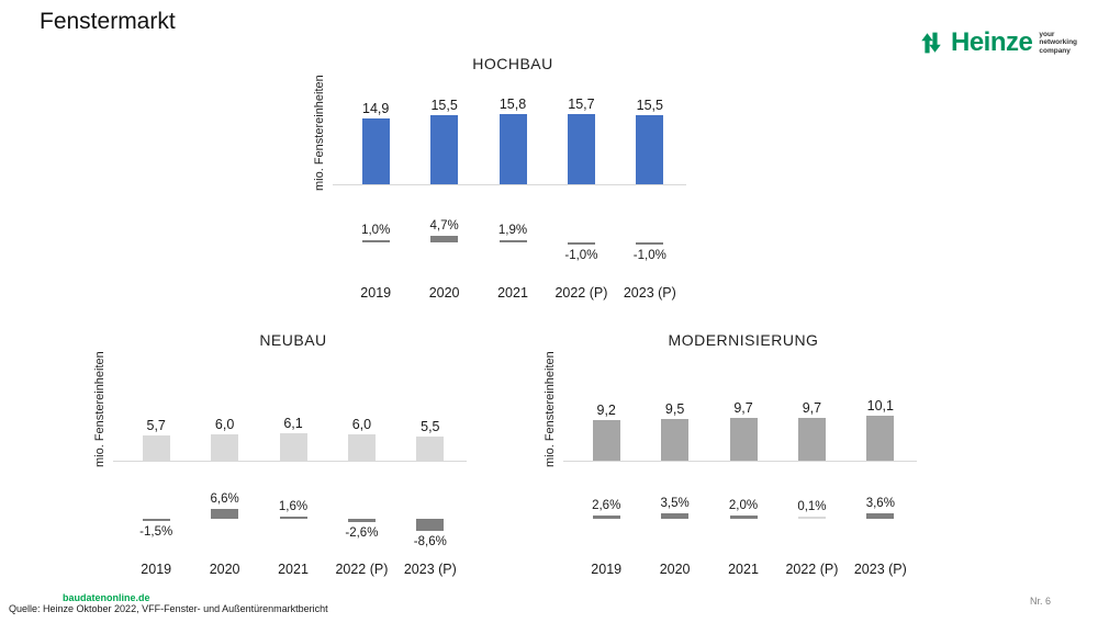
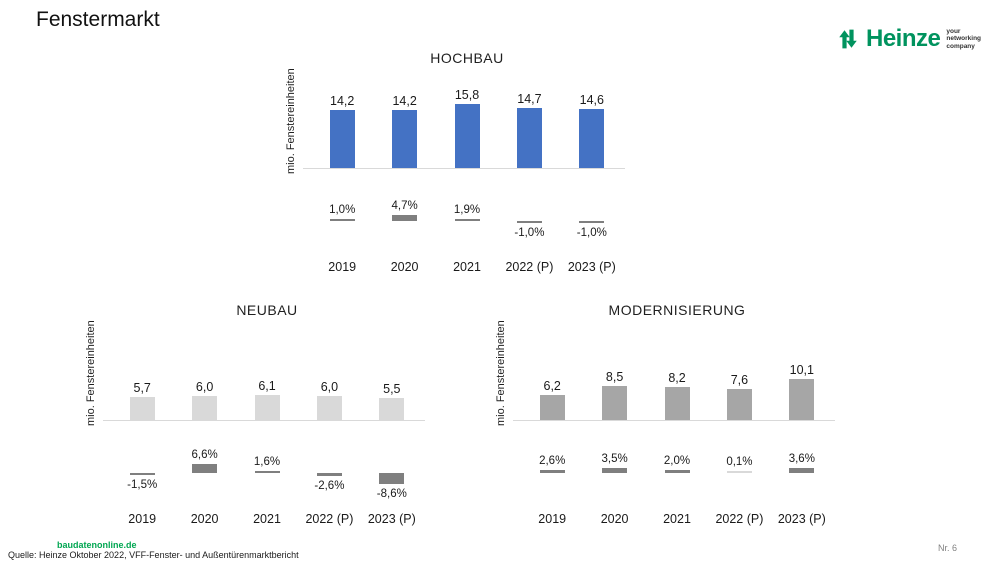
HOCHBAU/mio. Fenstereinheiten/2019: 14,9 -> 14,2
HOCHBAU/mio. Fenstereinheiten/2020: 15,5 -> 14,2
HOCHBAU/mio. Fenstereinheiten/2022 (P): 15,7 -> 14,7
HOCHBAU/mio. Fenstereinheiten/2023 (P): 15,5 -> 14,6
MODERNISIERUNG/mio. Fenstereinheiten/2019: 9,2 -> 6,2
MODERNISIERUNG/mio. Fenstereinheiten/2020: 9,5 -> 8,5
MODERNISIERUNG/mio. Fenstereinheiten/2021: 9,7 -> 8,2
MODERNISIERUNG/mio. Fenstereinheiten/2022 (P): 9,7 -> 7,6
